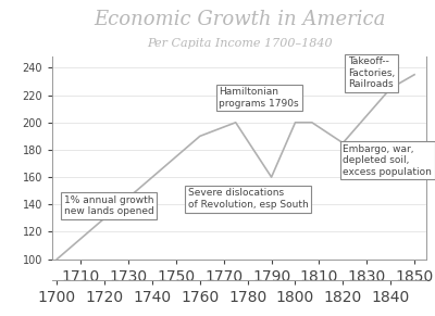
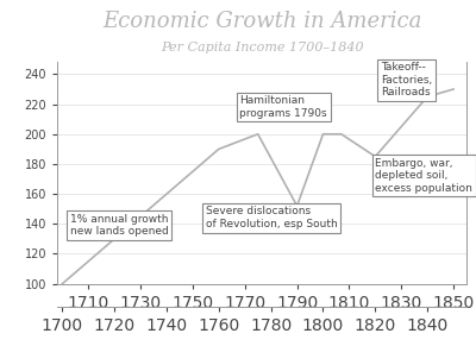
1790: 160 -> 152
1850: 235 -> 230
